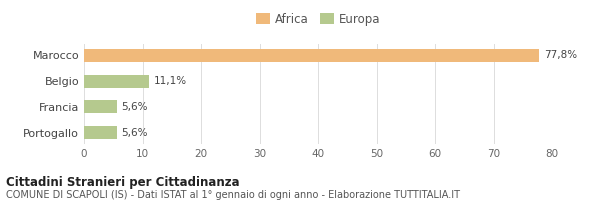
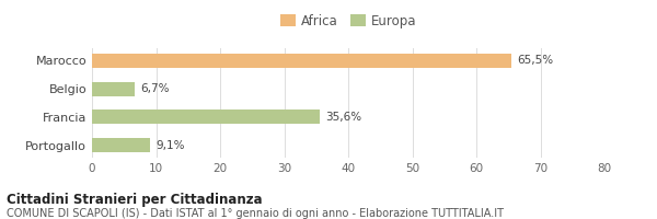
Marocco: 77,8% -> 65,5%
Belgio: 11,1% -> 6,7%
Francia: 5,6% -> 35,6%
Portogallo: 5,6% -> 9,1%
